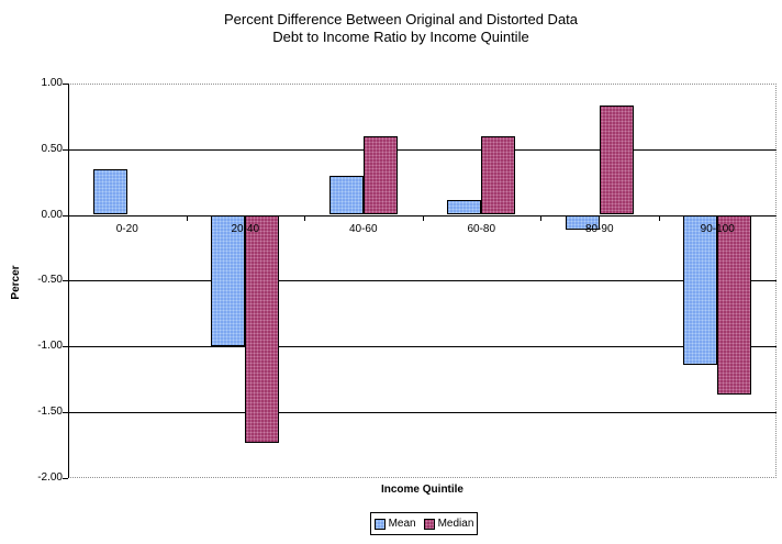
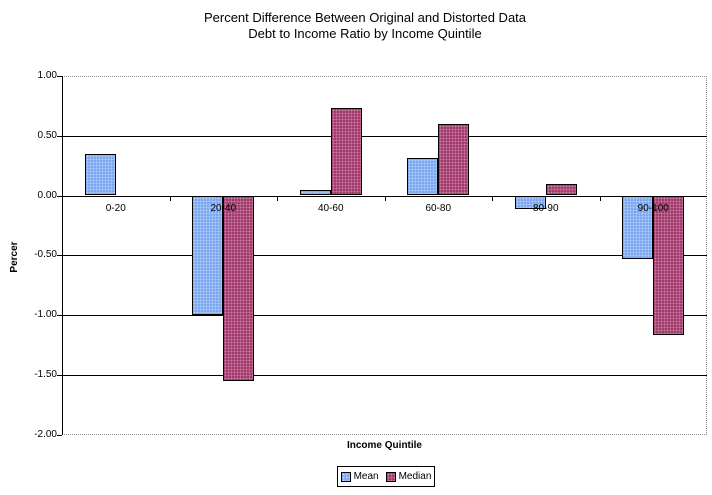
Median/20-40: -1.74 -> -1.55
Mean/40-60: 0.30 -> 0.05
Median/40-60: 0.60 -> 0.73
Mean/60-80: 0.11 -> 0.31
Median/80-90: 0.83 -> 0.10
Mean/90-100: -1.14 -> -0.53
Median/90-100: -1.37 -> -1.17
